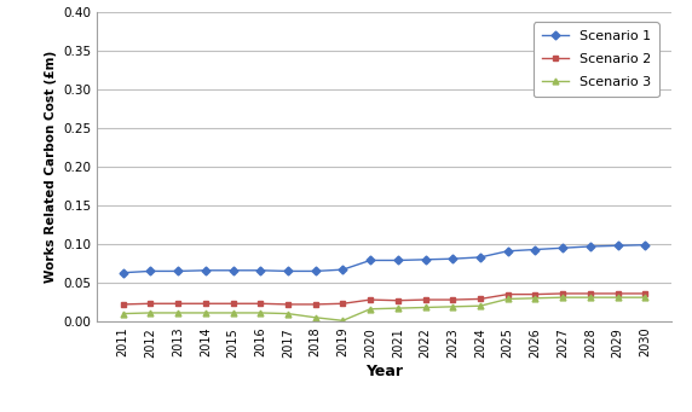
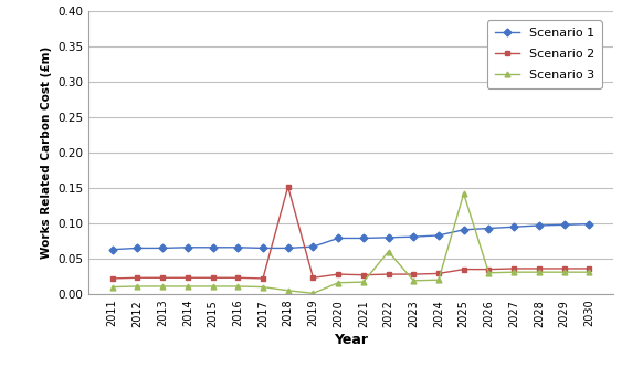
Scenario 2/2018: 0.022 -> 0.152
Scenario 3/2022: 0.018 -> 0.060
Scenario 3/2025: 0.029 -> 0.142
